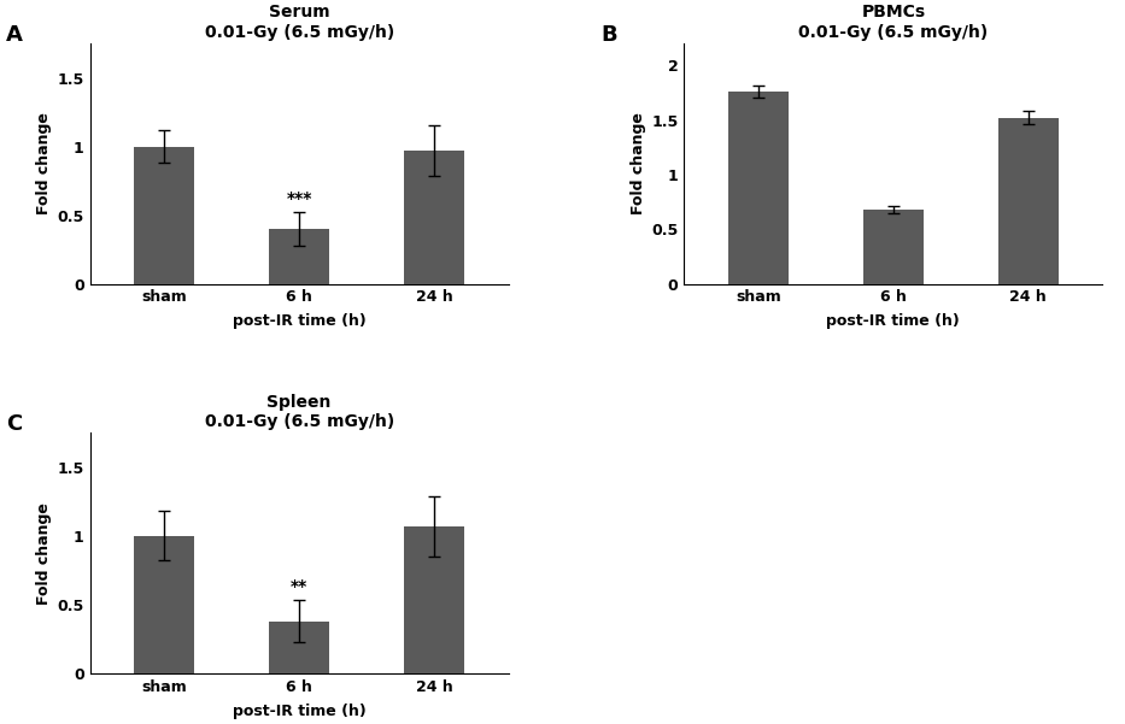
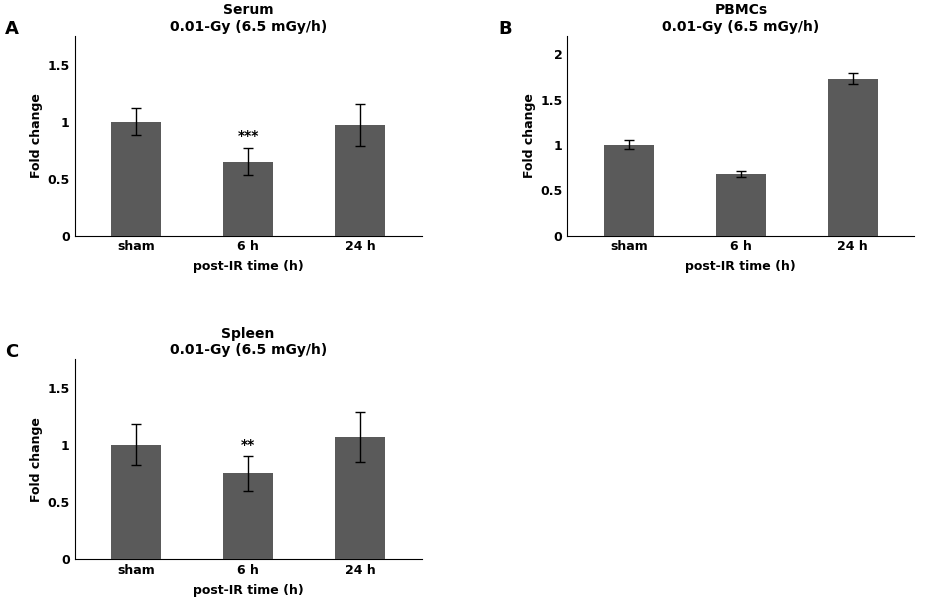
Serum 0.01-Gy (6.5 mGy/h)/6 h: 0.40 -> 0.65
PBMCs 0.01-Gy (6.5 mGy/h)/sham: 1.76 -> 1.00
PBMCs 0.01-Gy (6.5 mGy/h)/24 h: 1.52 -> 1.73
Spleen 0.01-Gy (6.5 mGy/h)/6 h: 0.38 -> 0.75
